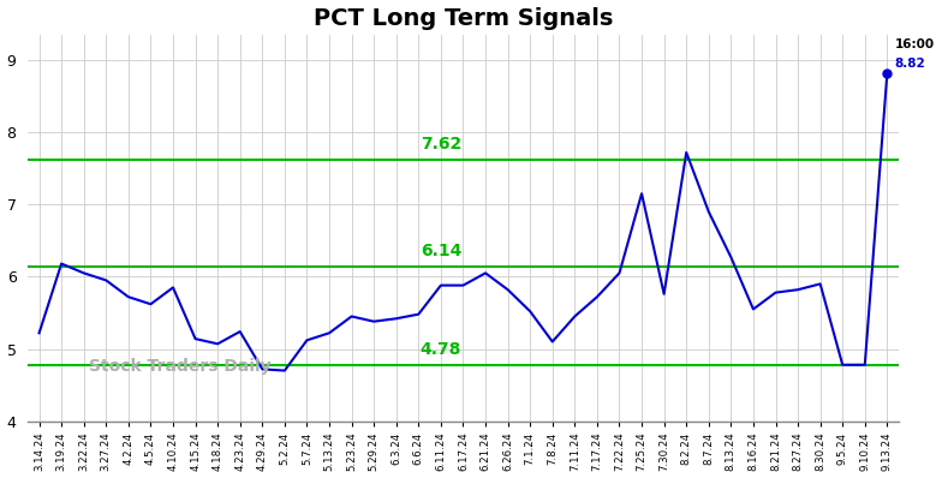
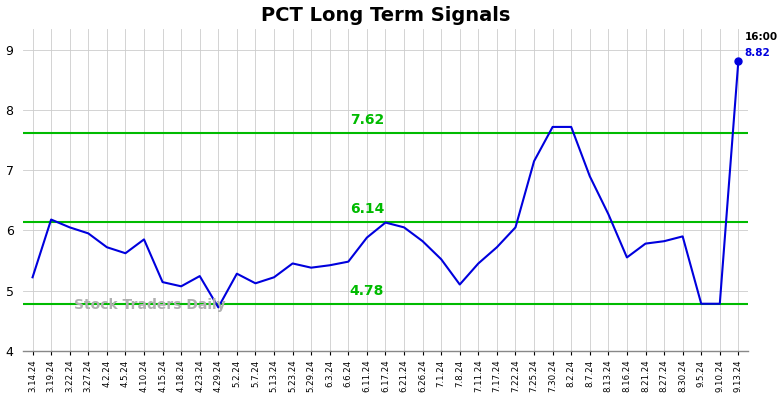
5.2.24: 4.70 -> 5.28
6.17.24: 5.88 -> 6.13
7.30.24: 5.76 -> 7.72
